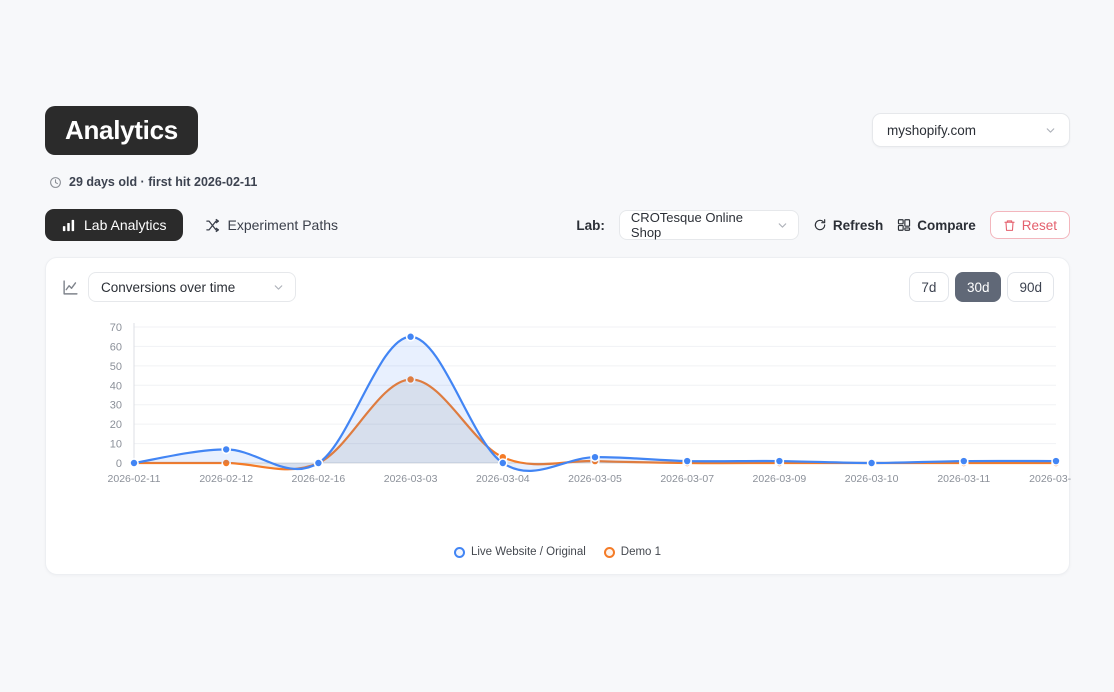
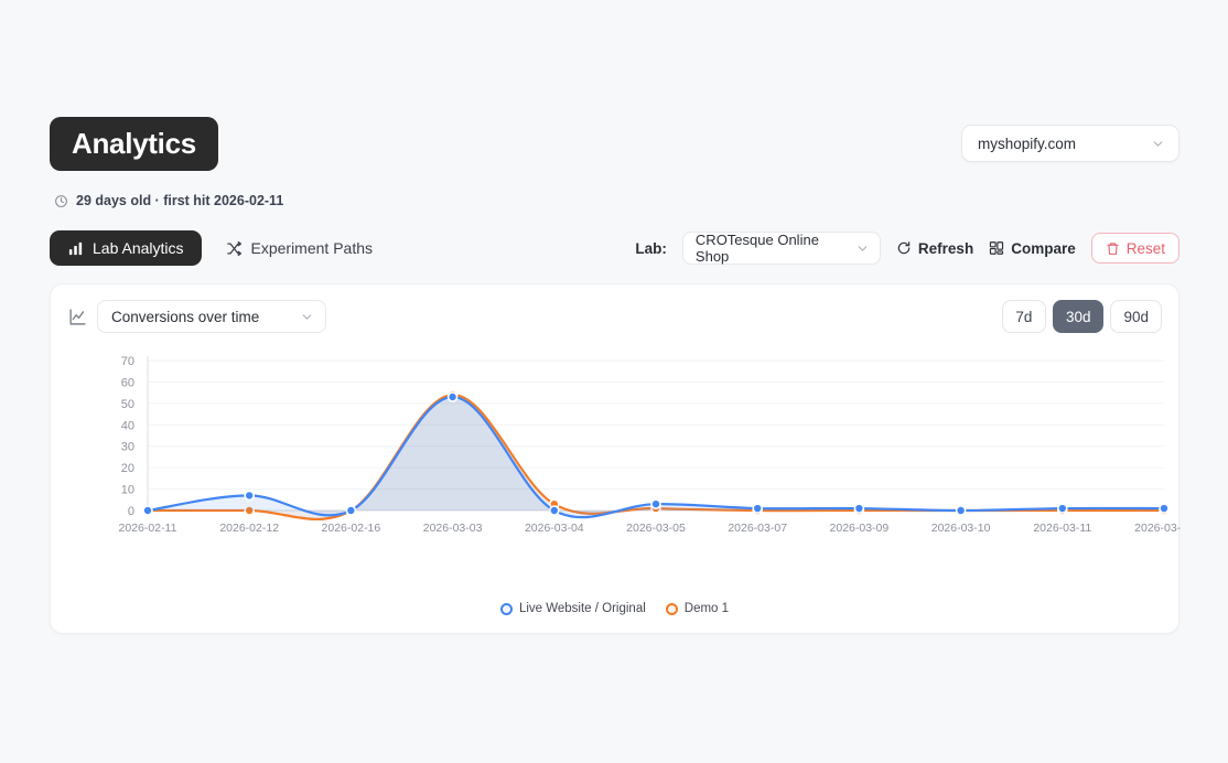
Live Website / Original/2026-03-03: 65 -> 53
Demo 1/2026-03-03: 43 -> 54
